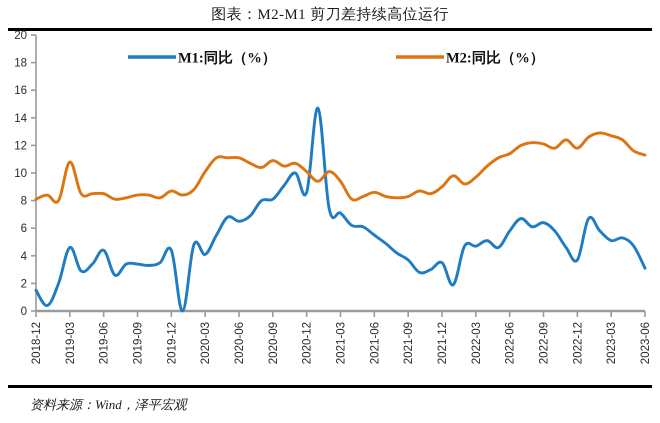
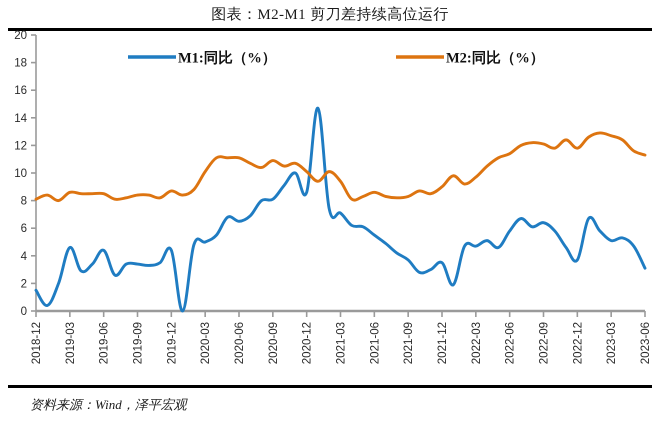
M2:同比（%）/2019-03: 10.8 -> 8.6
M1:同比（%）/2020-03: 4.1 -> 5.0
